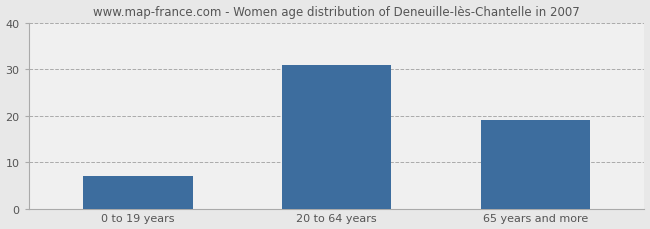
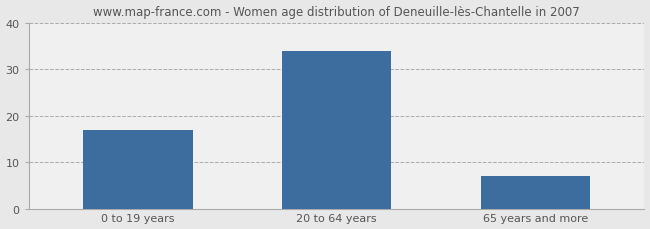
0 to 19 years: 7 -> 17
20 to 64 years: 31 -> 34
65 years and more: 19 -> 7
